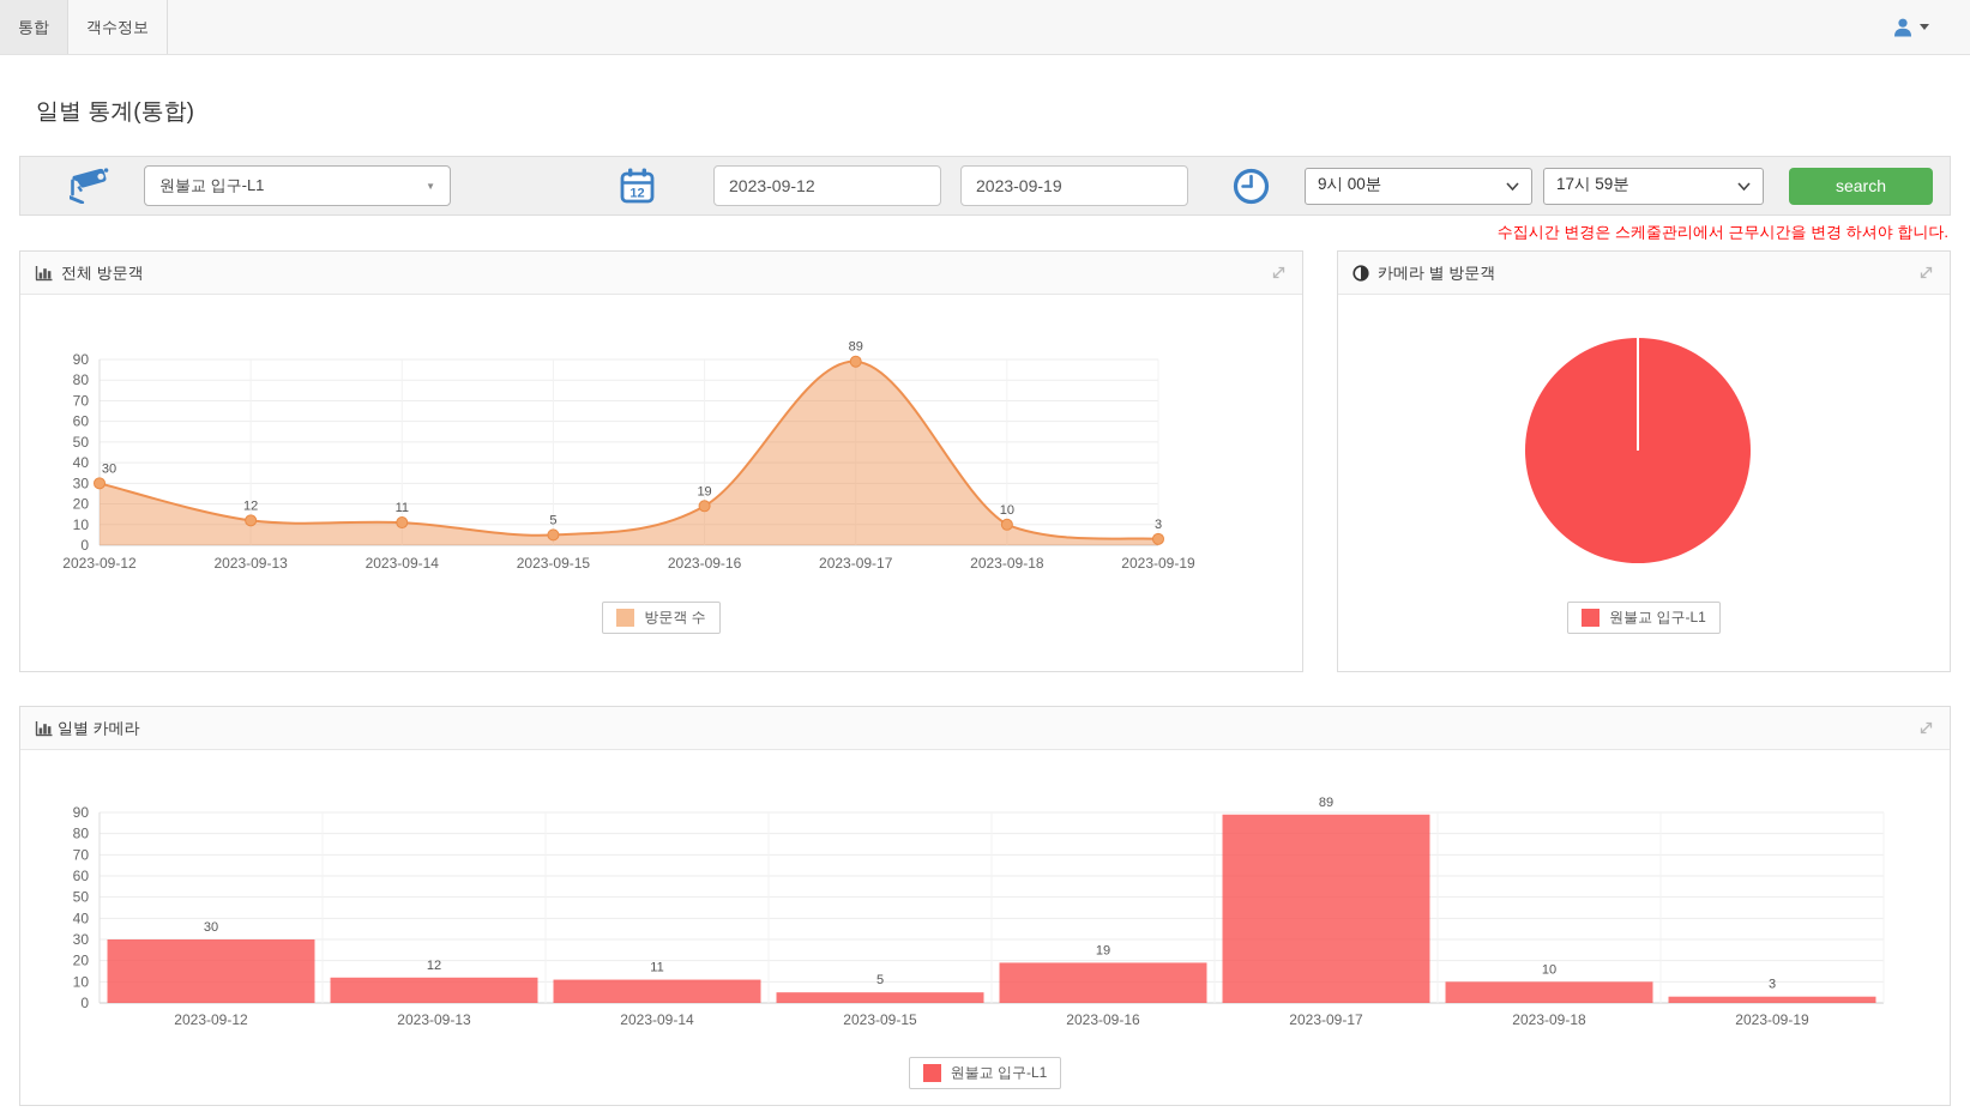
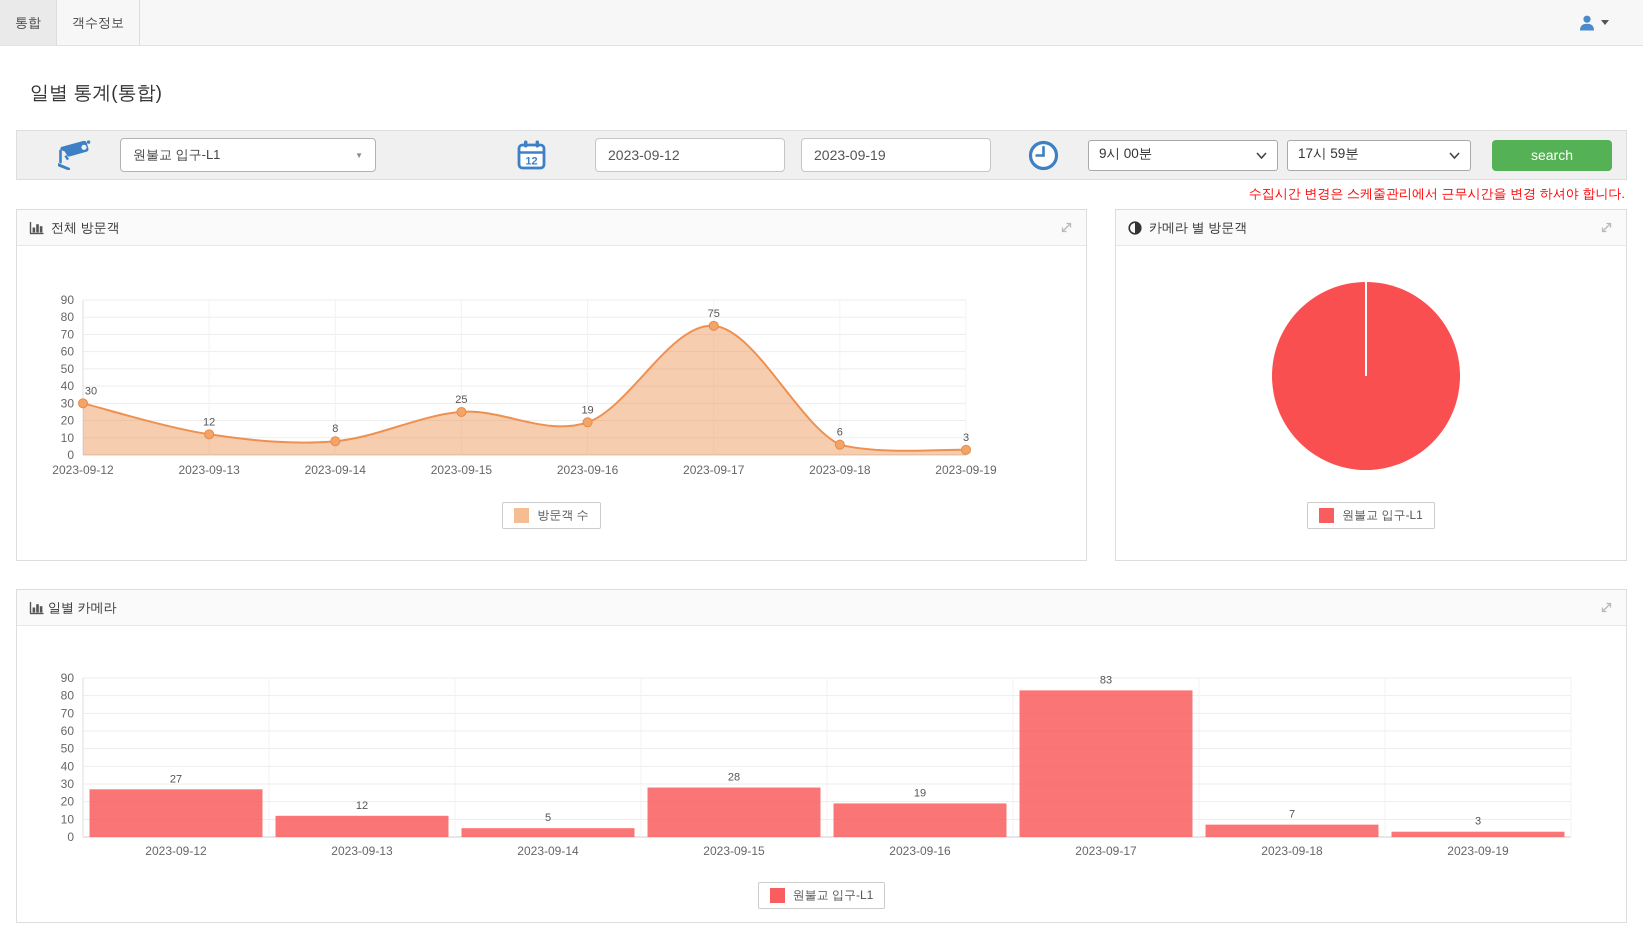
전체 방문객/2023-09-14: 11 -> 8
전체 방문객/2023-09-15: 5 -> 25
전체 방문객/2023-09-17: 89 -> 75
전체 방문객/2023-09-18: 10 -> 6
일별 카메라/2023-09-12: 30 -> 27
일별 카메라/2023-09-14: 11 -> 5
일별 카메라/2023-09-15: 5 -> 28
일별 카메라/2023-09-17: 89 -> 83
일별 카메라/2023-09-18: 10 -> 7
